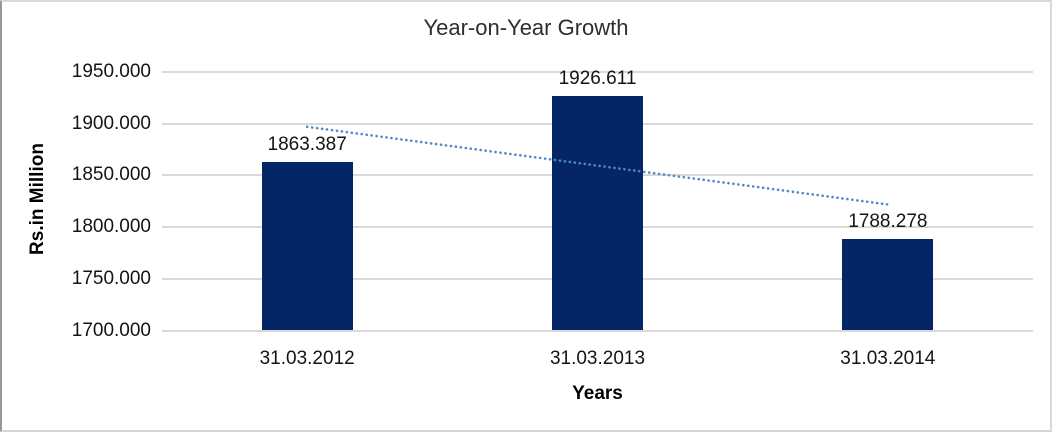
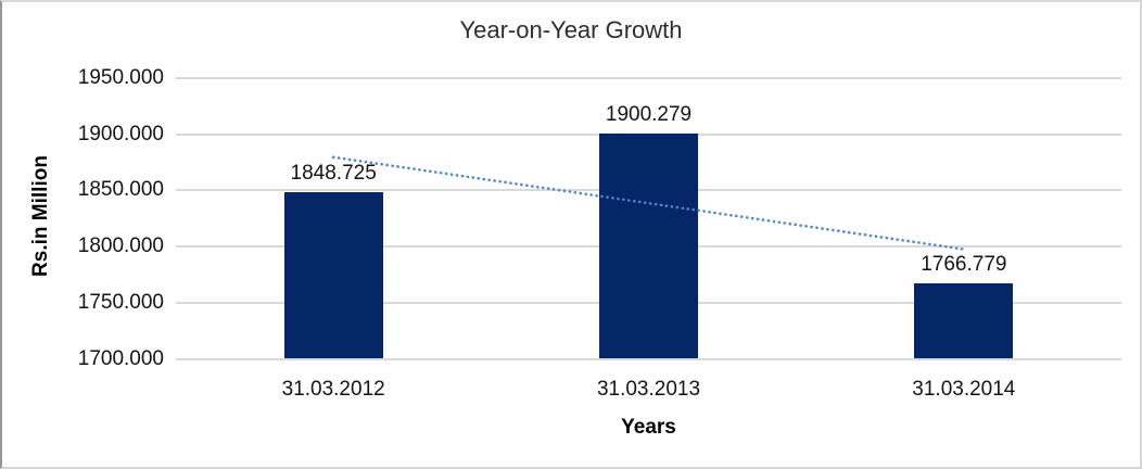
31.03.2012: 1863.387 -> 1848.725
31.03.2013: 1926.611 -> 1900.279
31.03.2014: 1788.278 -> 1766.779
